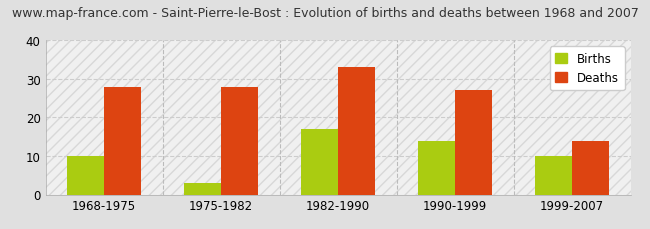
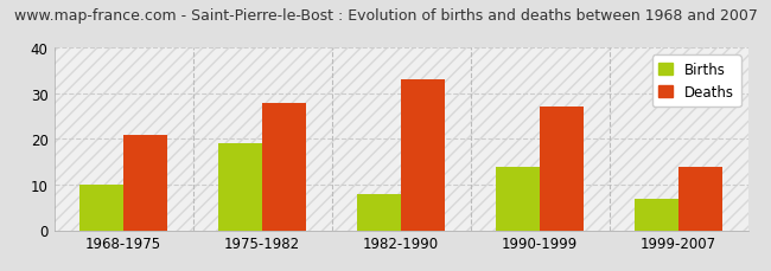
Deaths/1968-1975: 28 -> 21
Births/1975-1982: 3 -> 19
Births/1982-1990: 17 -> 8
Births/1999-2007: 10 -> 7
